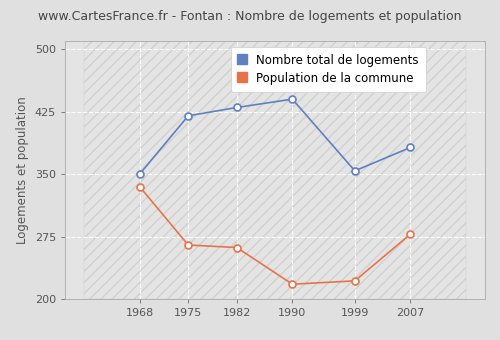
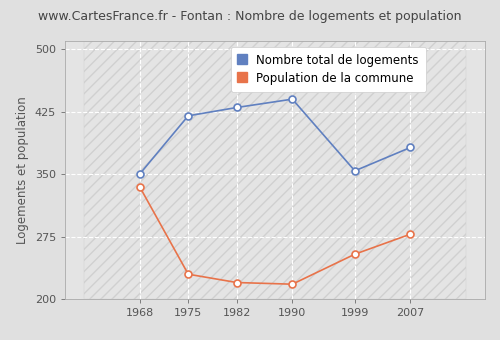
Population de la commune/1975: 265 -> 230
Population de la commune/1982: 262 -> 220
Population de la commune/1999: 222 -> 254
